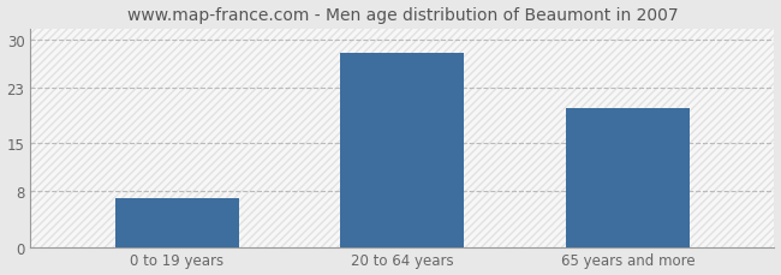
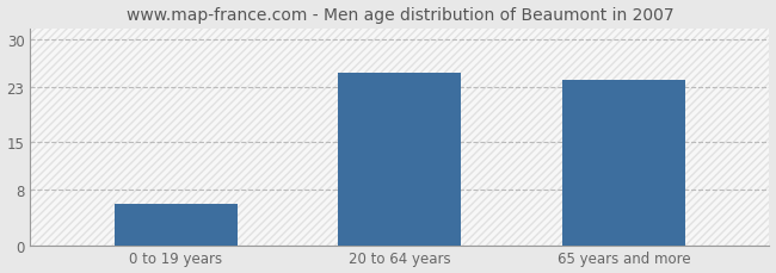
0 to 19 years: 7 -> 6
20 to 64 years: 28 -> 25
65 years and more: 20 -> 24
